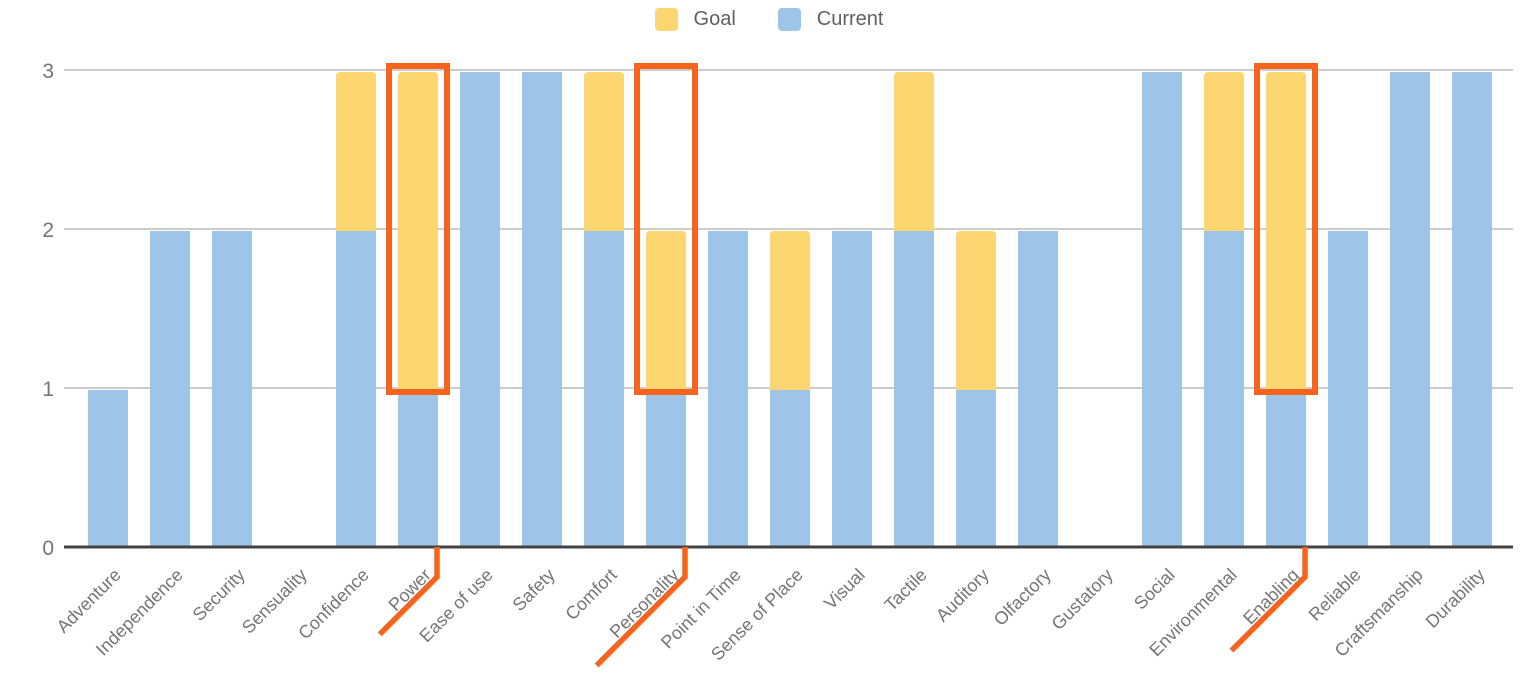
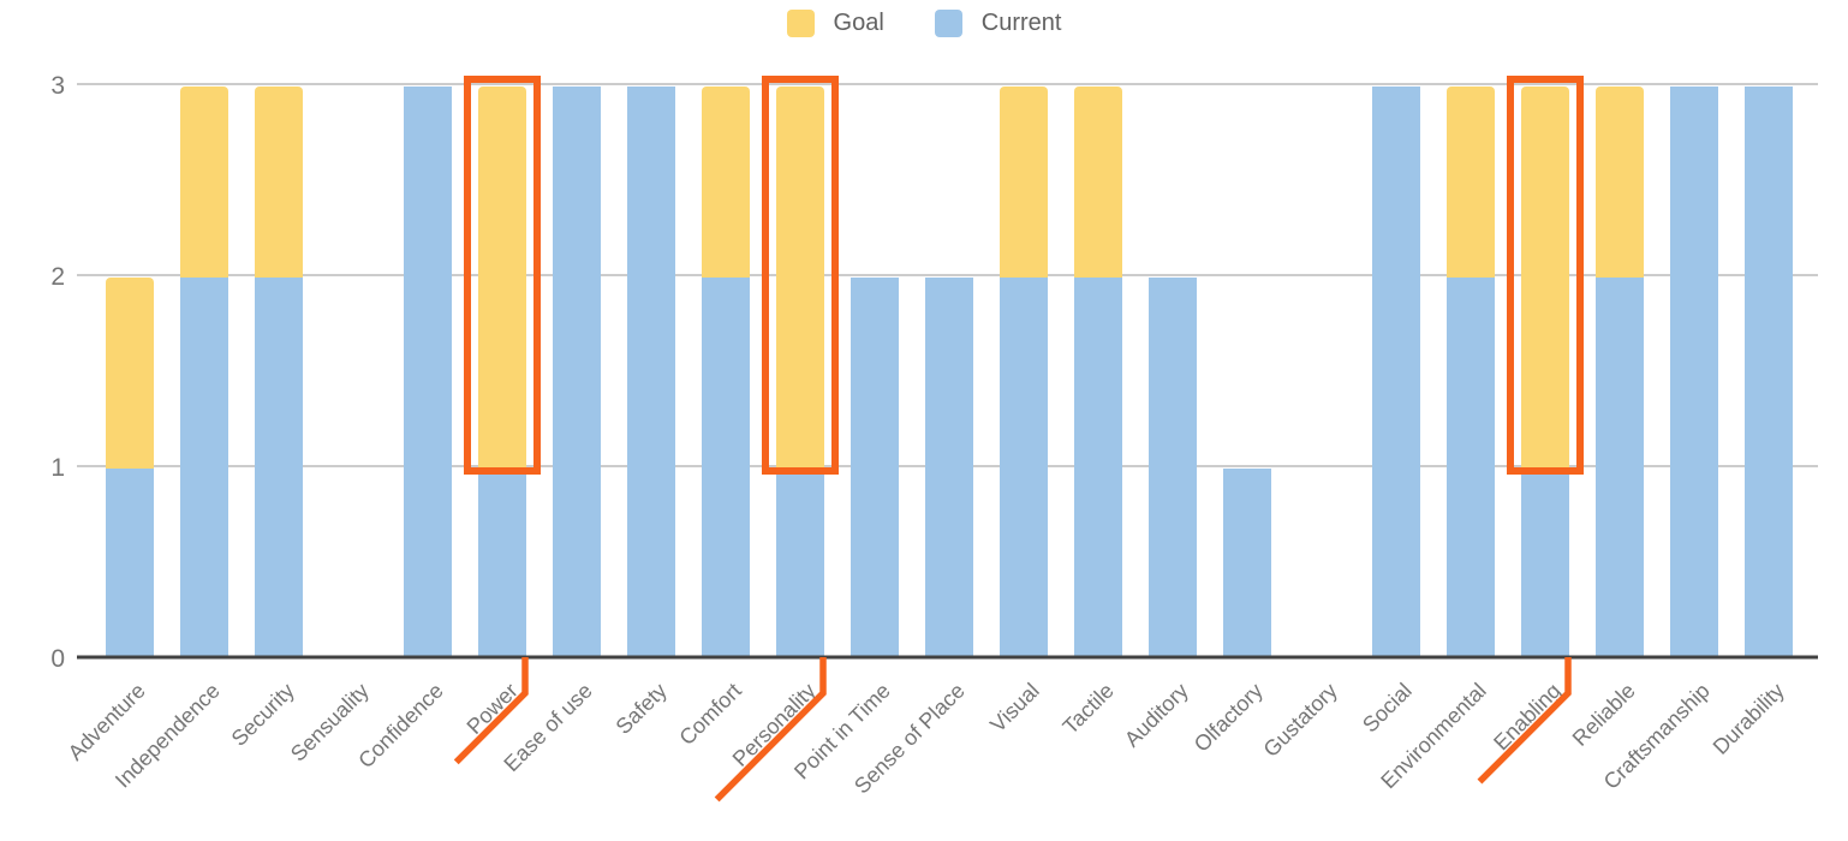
Goal/Adventure: 1 -> 2
Goal/Independence: 2 -> 3
Goal/Security: 2 -> 3
Current/Confidence: 2 -> 3
Goal/Personality: 2 -> 3
Current/Sense of Place: 1 -> 2
Goal/Visual: 2 -> 3
Current/Auditory: 1 -> 2
Current/Olfactory: 2 -> 1
Goal/Reliable: 2 -> 3
